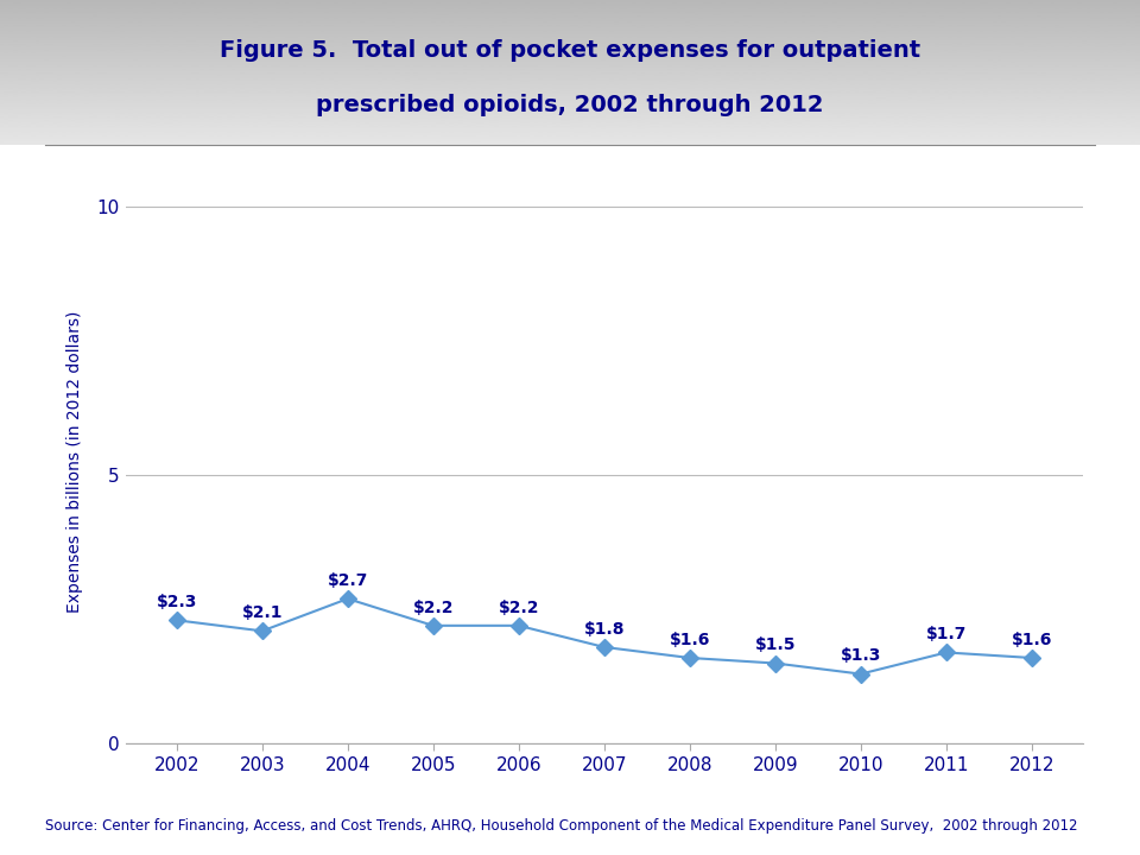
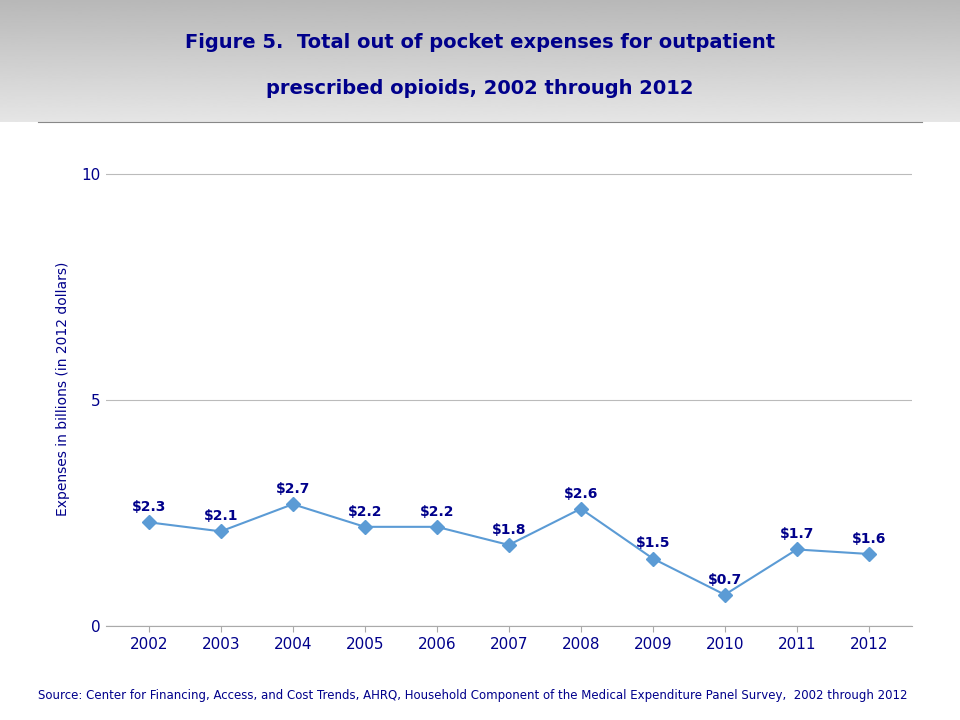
2008: $1.6 -> $2.6
2010: $1.3 -> $0.7
